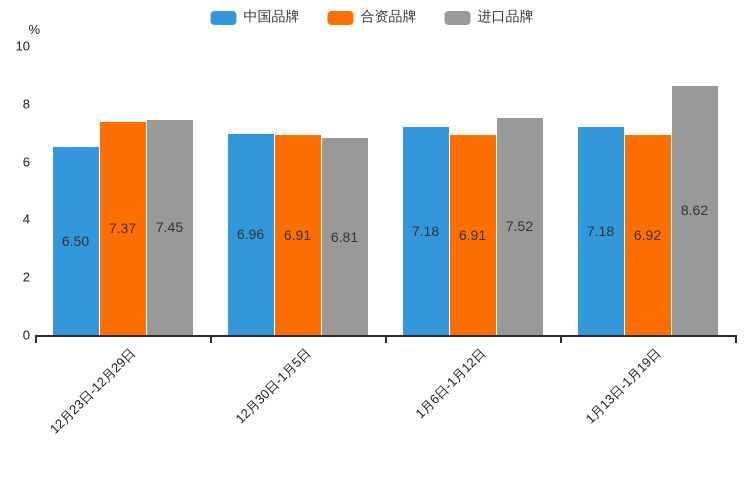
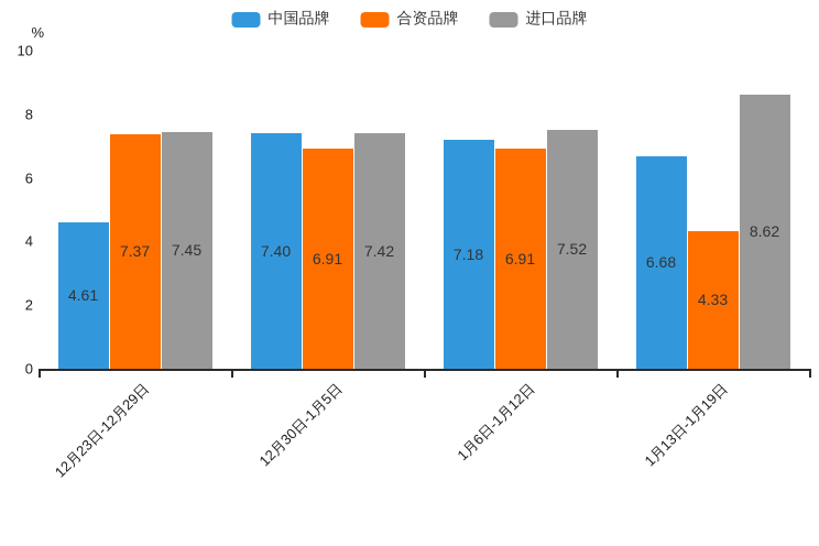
中国品牌/12月23日-12月29日: 6.50 -> 4.61
中国品牌/12月30日-1月5日: 6.96 -> 7.40
进口品牌/12月30日-1月5日: 6.81 -> 7.42
中国品牌/1月13日-1月19日: 7.18 -> 6.68
合资品牌/1月13日-1月19日: 6.92 -> 4.33
